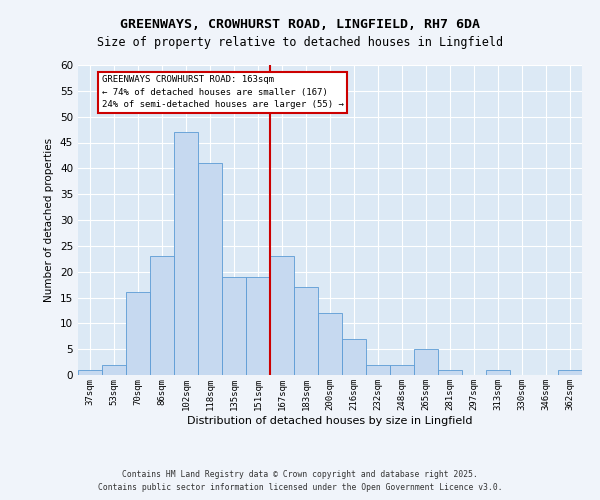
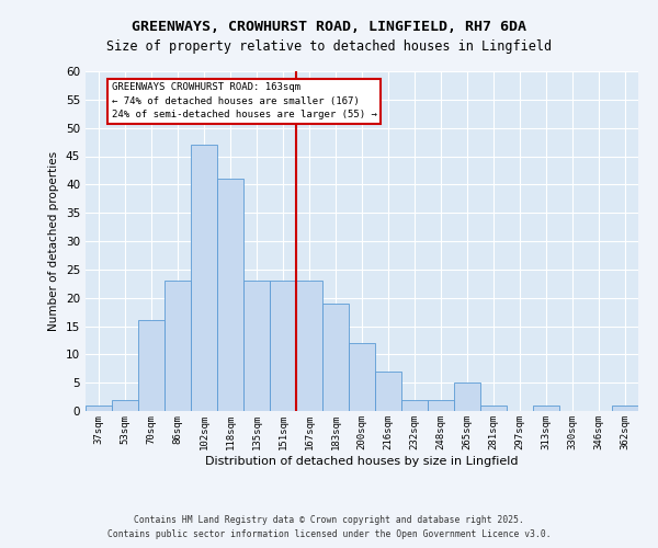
135sqm: 19 -> 23
151sqm: 19 -> 23
183sqm: 17 -> 19
